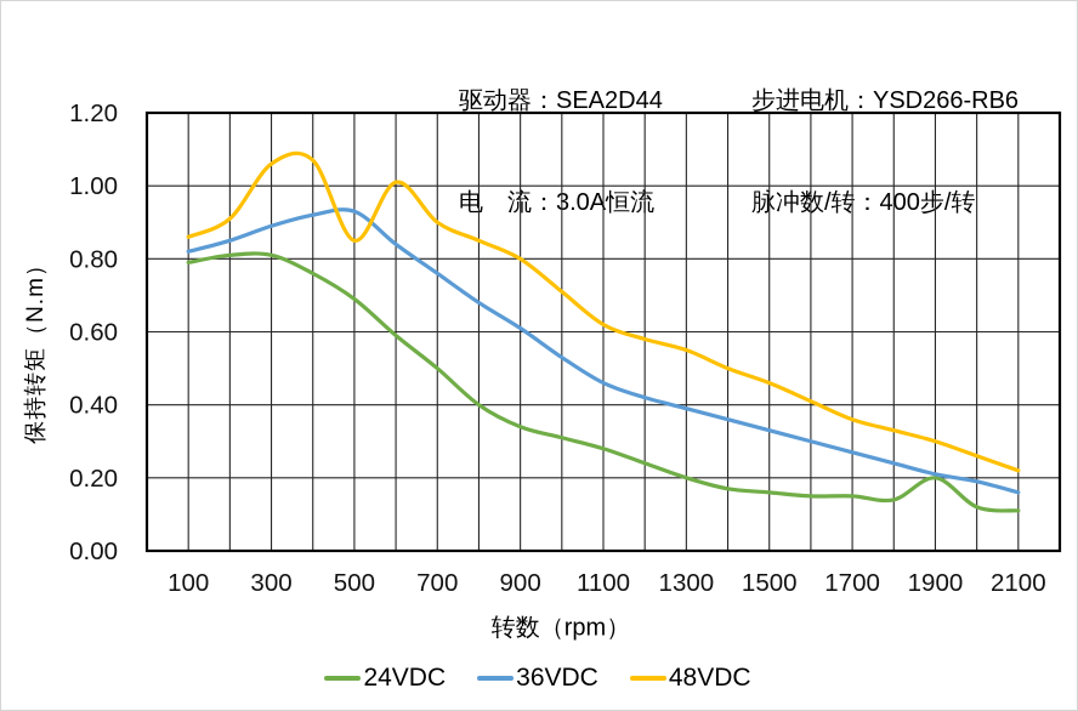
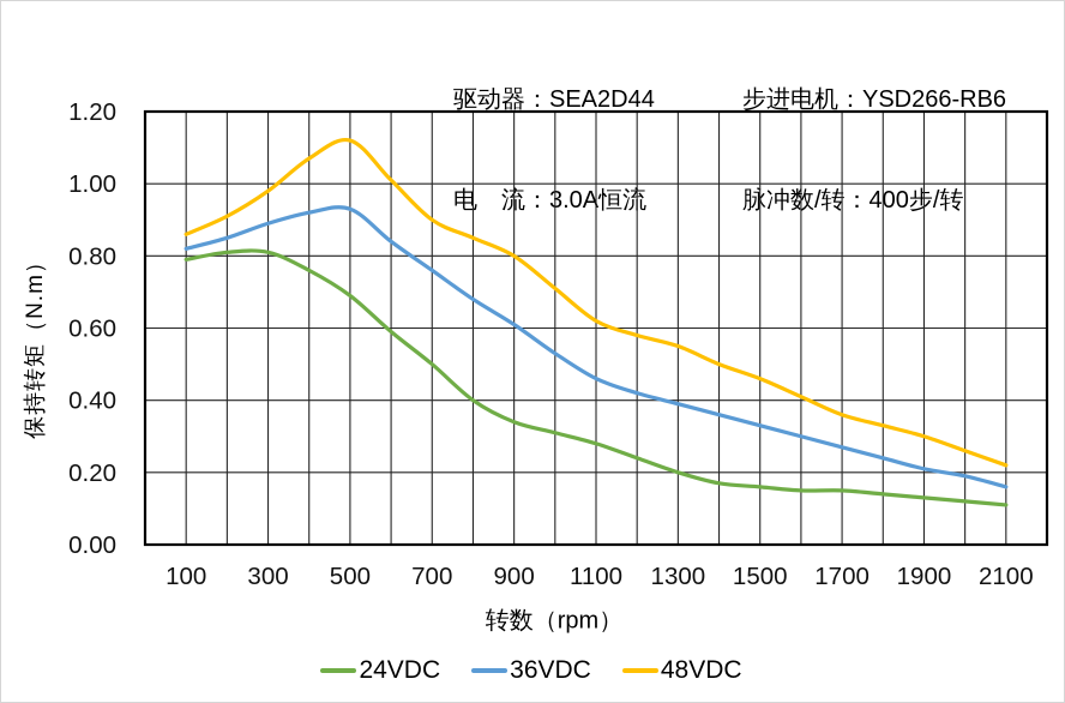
48VDC/300: 1.06 -> 0.98
48VDC/500: 0.85 -> 1.12
24VDC/1900: 0.20 -> 0.13
